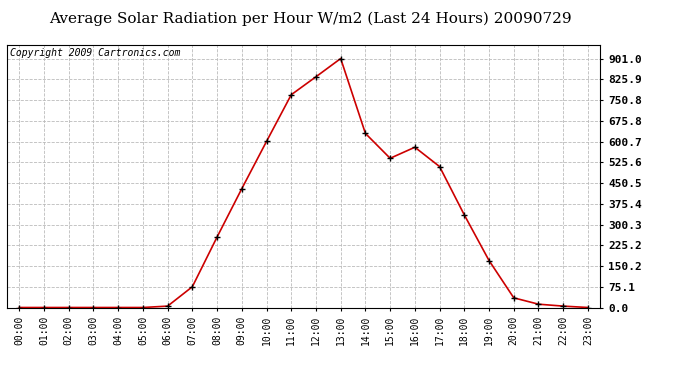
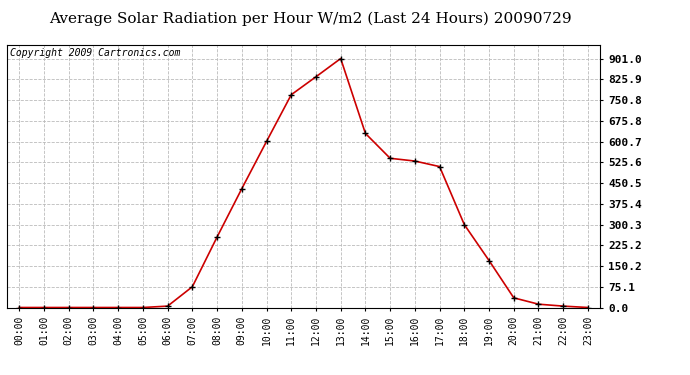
16:00: 580 -> 530
18:00: 335 -> 300
